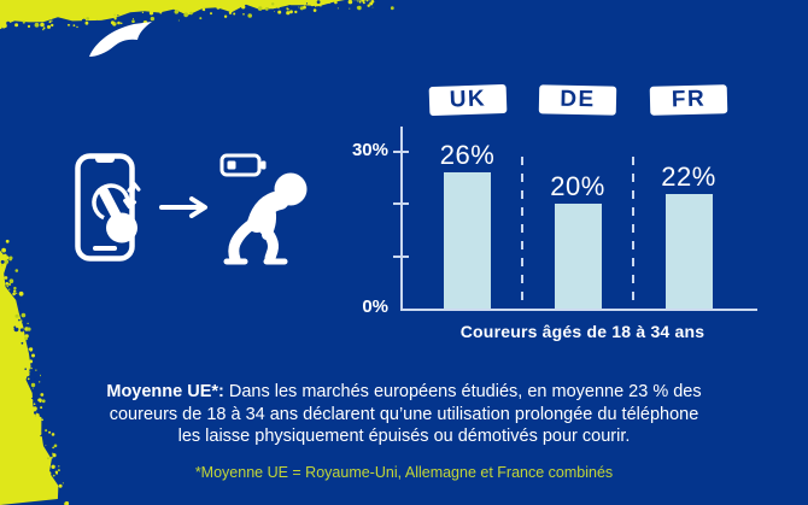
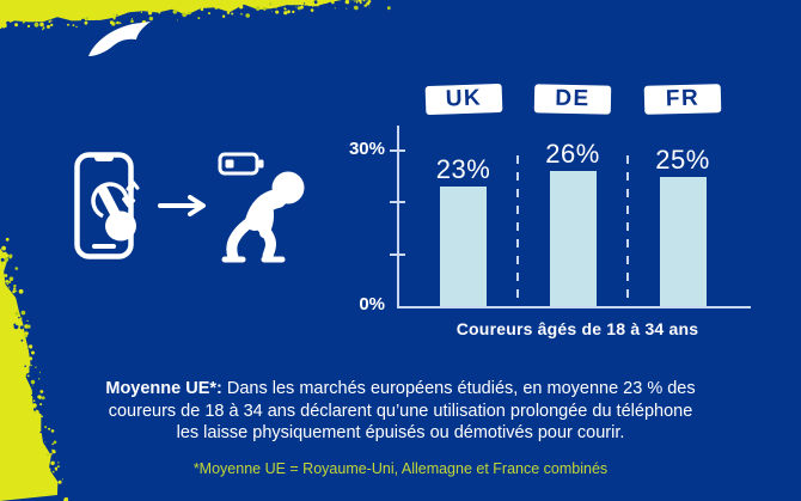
UK: 26% -> 23%
DE: 20% -> 26%
FR: 22% -> 25%
